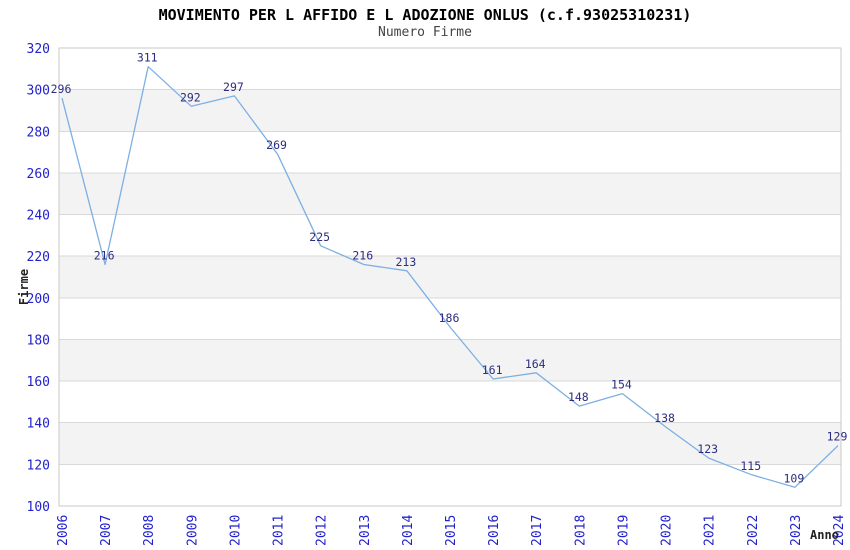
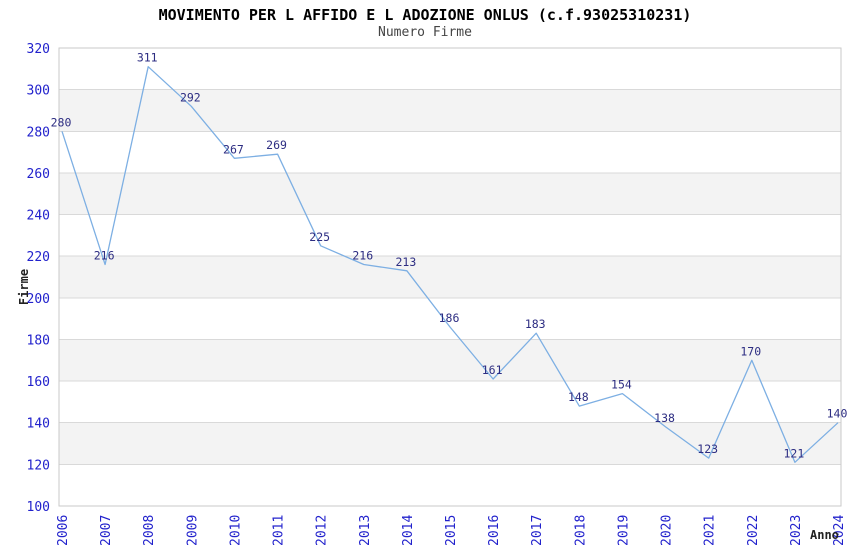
2006: 296 -> 280
2010: 297 -> 267
2017: 164 -> 183
2022: 115 -> 170
2023: 109 -> 121
2024: 129 -> 140
